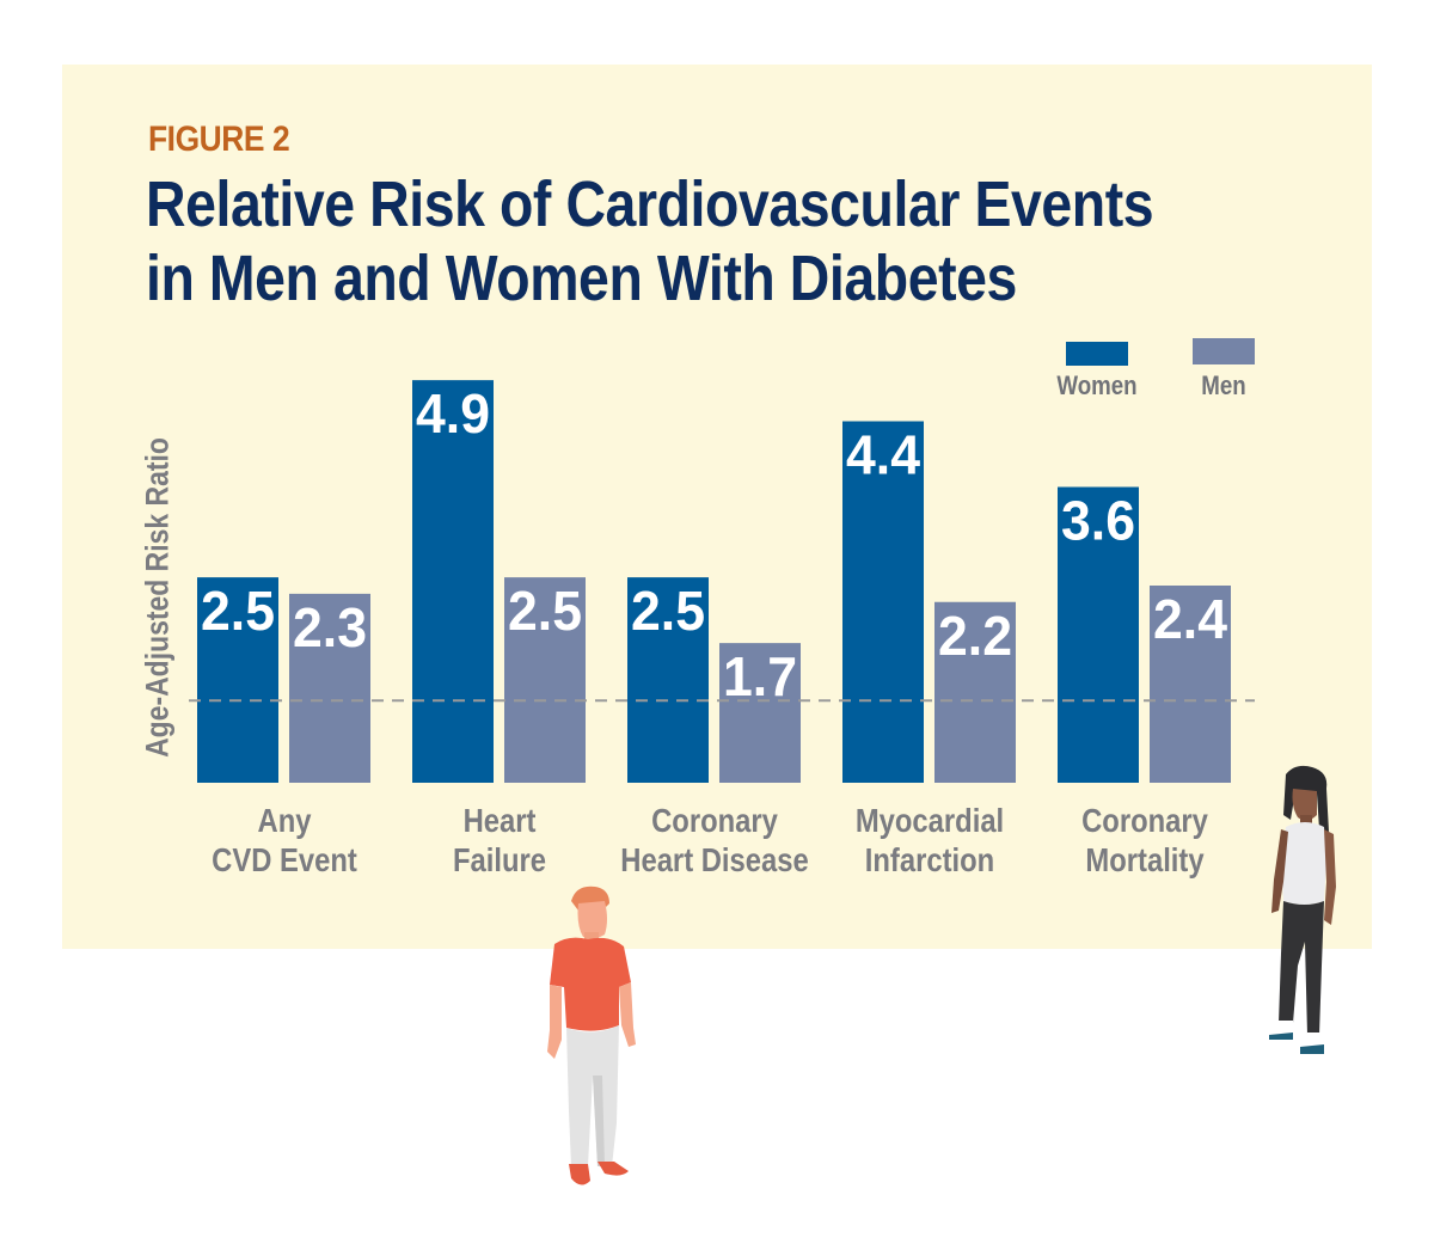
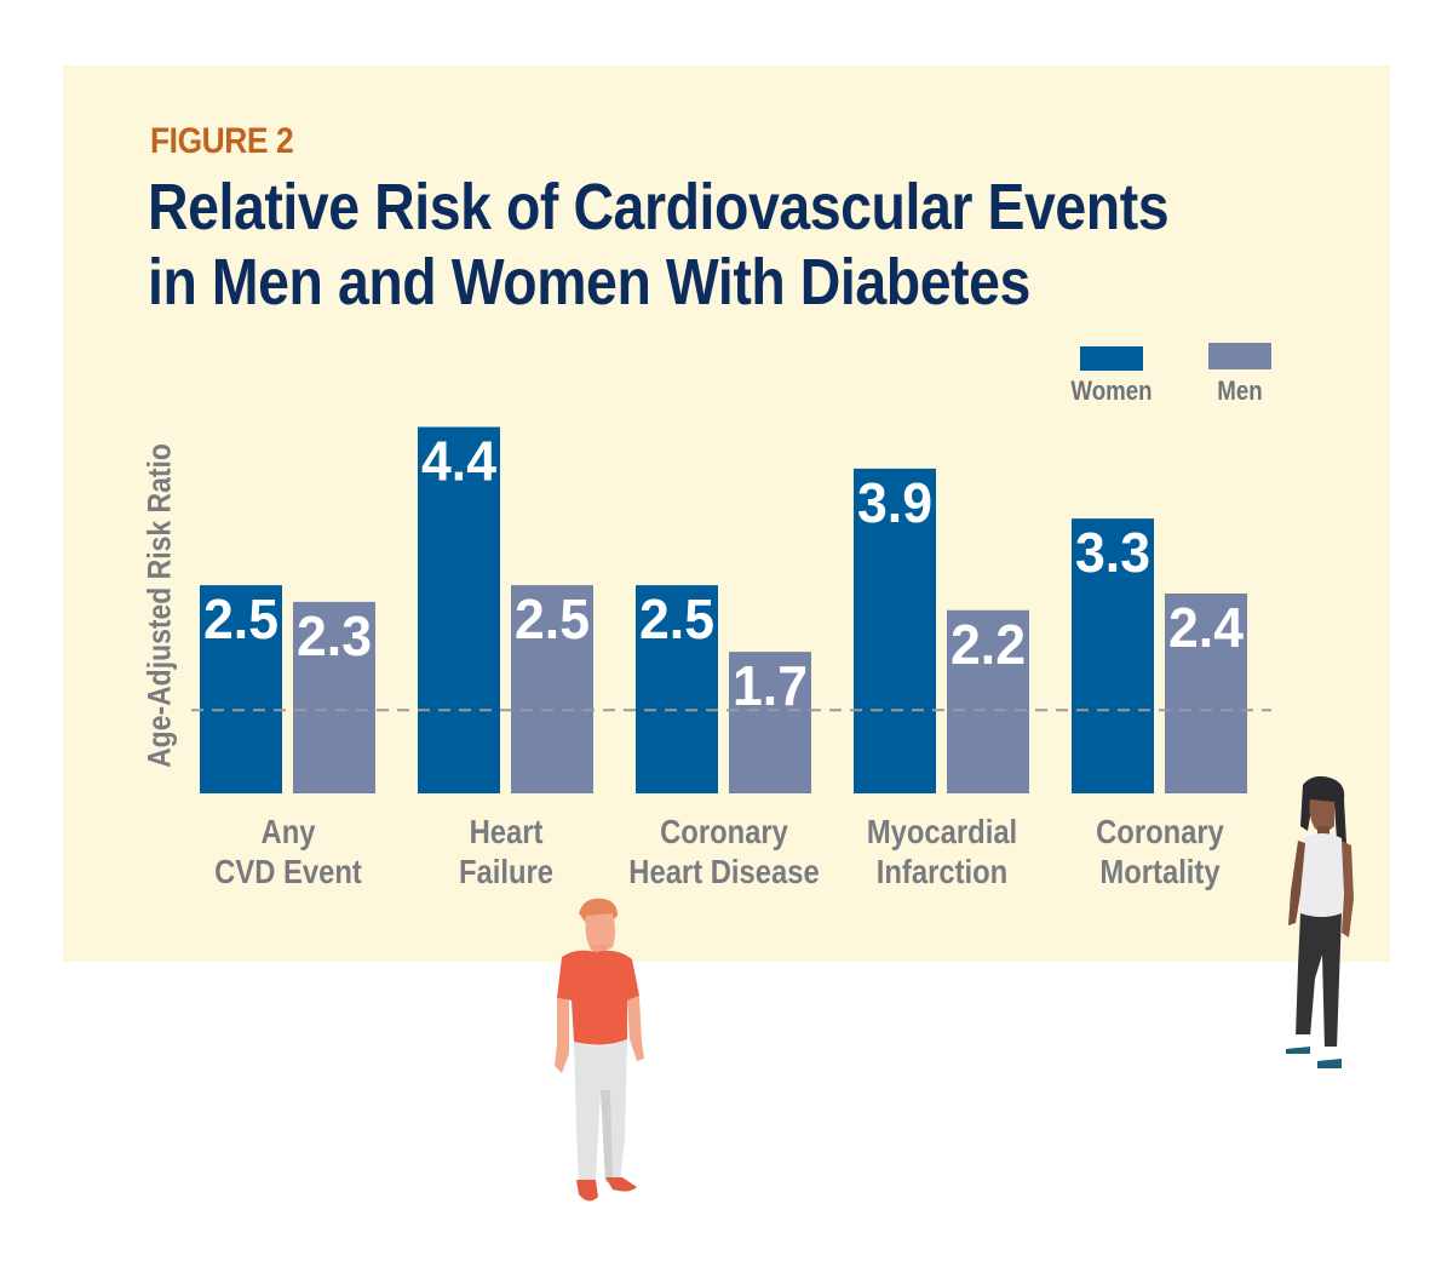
Women/Heart Failure: 4.9 -> 4.4
Women/Myocardial Infarction: 4.4 -> 3.9
Women/Coronary Mortality: 3.6 -> 3.3
